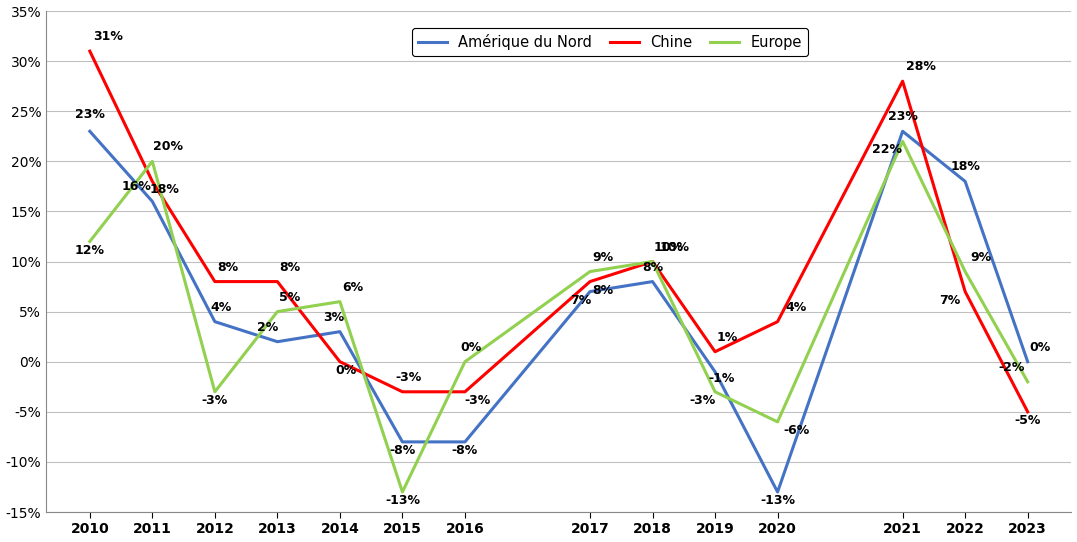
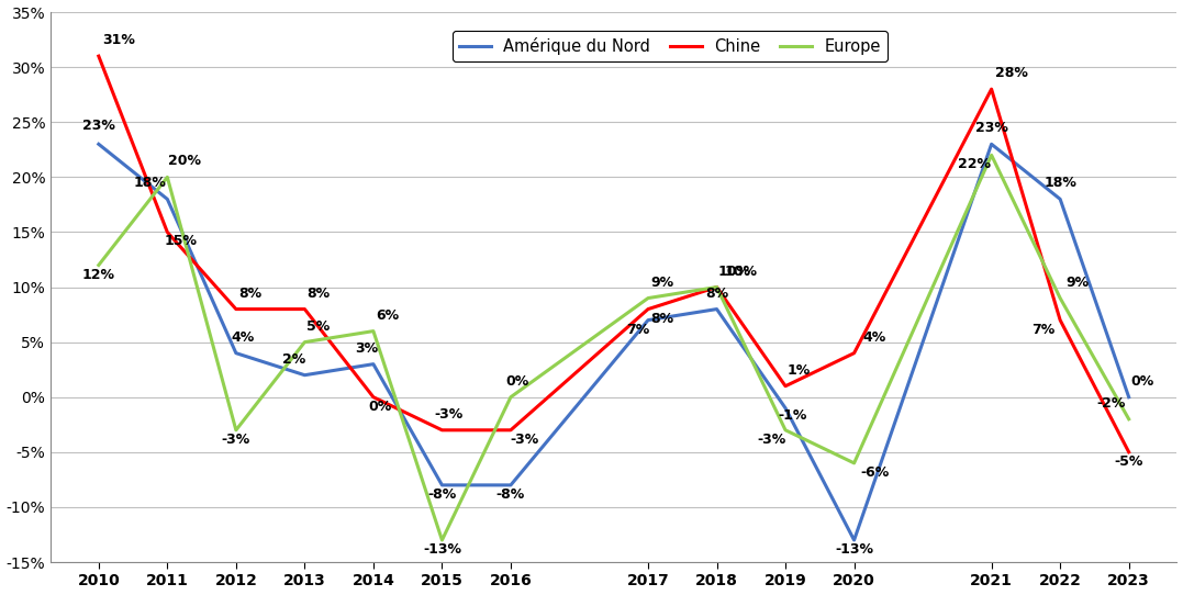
Amérique du Nord/2011: 16% -> 18%
Chine/2011: 18% -> 15%
